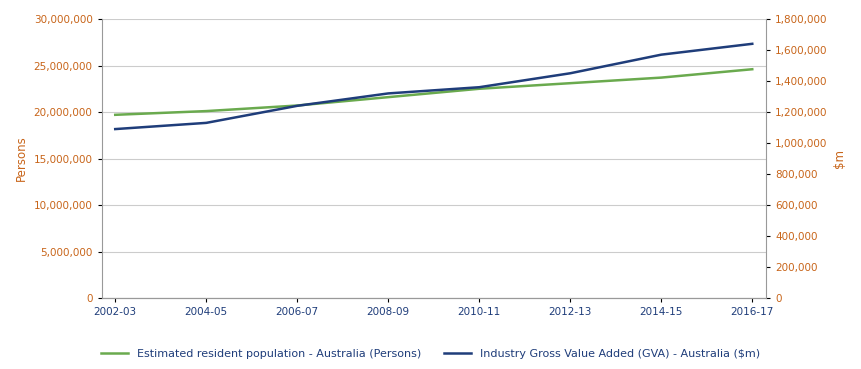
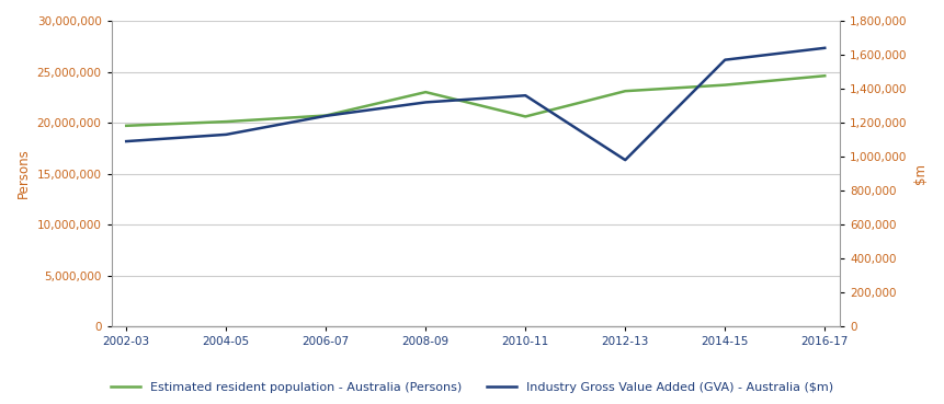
Estimated resident population - Australia (Persons)/2008-09: 21,600,000 -> 23,000,000
Estimated resident population - Australia (Persons)/2010-11: 22,500,000 -> 20,600,000
Industry Gross Value Added (GVA) - Australia ($m)/2012-13: 1,450,000 -> 980,000
